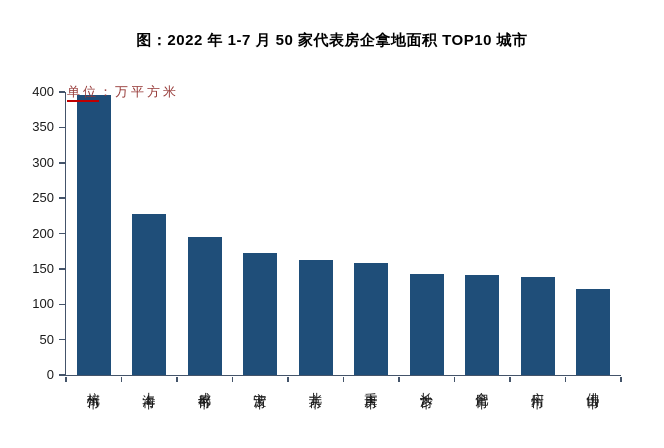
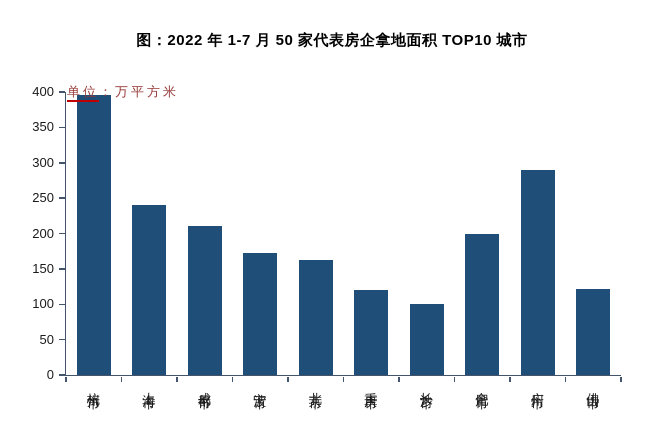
上海市: 230 -> 240
成都市: 200 -> 210
重庆市: 160 -> 120
长沙市: 140 -> 100
合肥市: 140 -> 200
广州市: 140 -> 290
